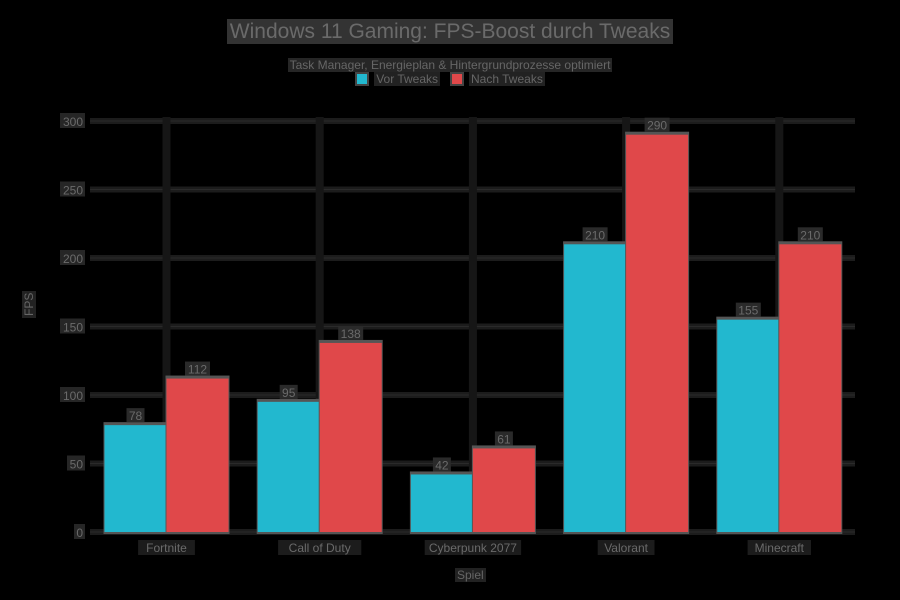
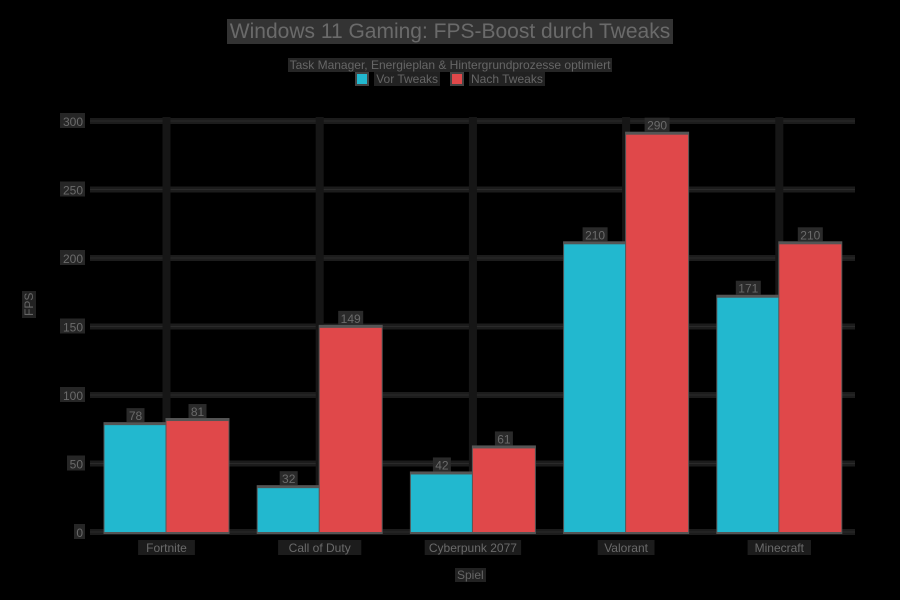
Nach Tweaks/Fortnite: 112 -> 81
Vor Tweaks/Call of Duty: 95 -> 32
Nach Tweaks/Call of Duty: 138 -> 149
Vor Tweaks/Minecraft: 155 -> 171
